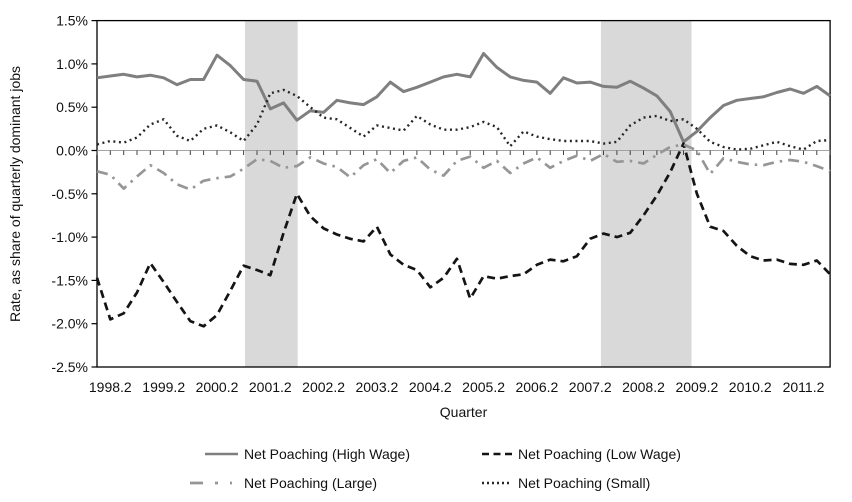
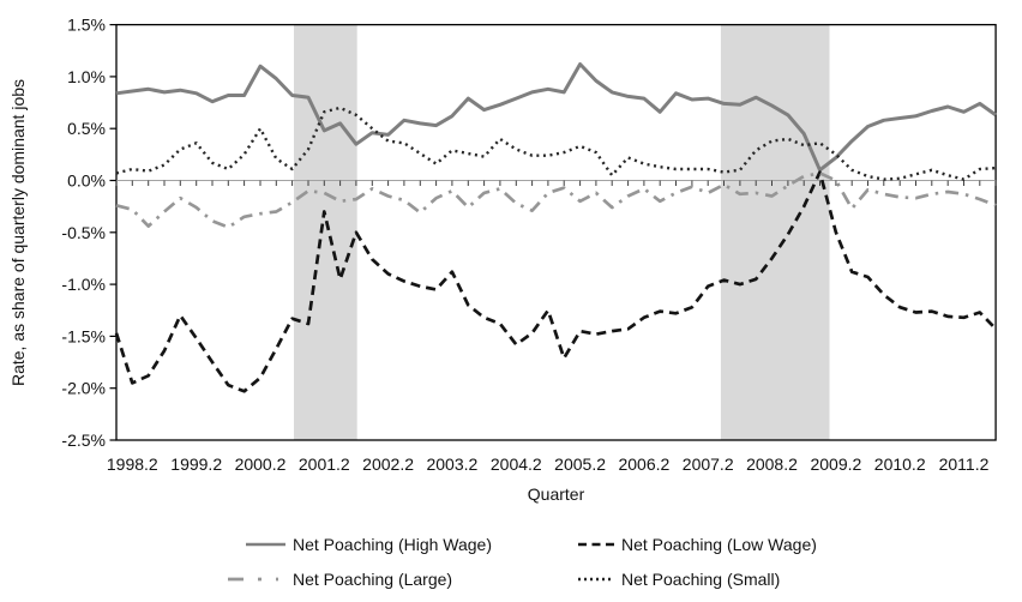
Net Poaching (Small)/2000.2: 0.3% -> 0.5%
Net Poaching (Low Wage)/2001.2: -1.4% -> -0.3%
